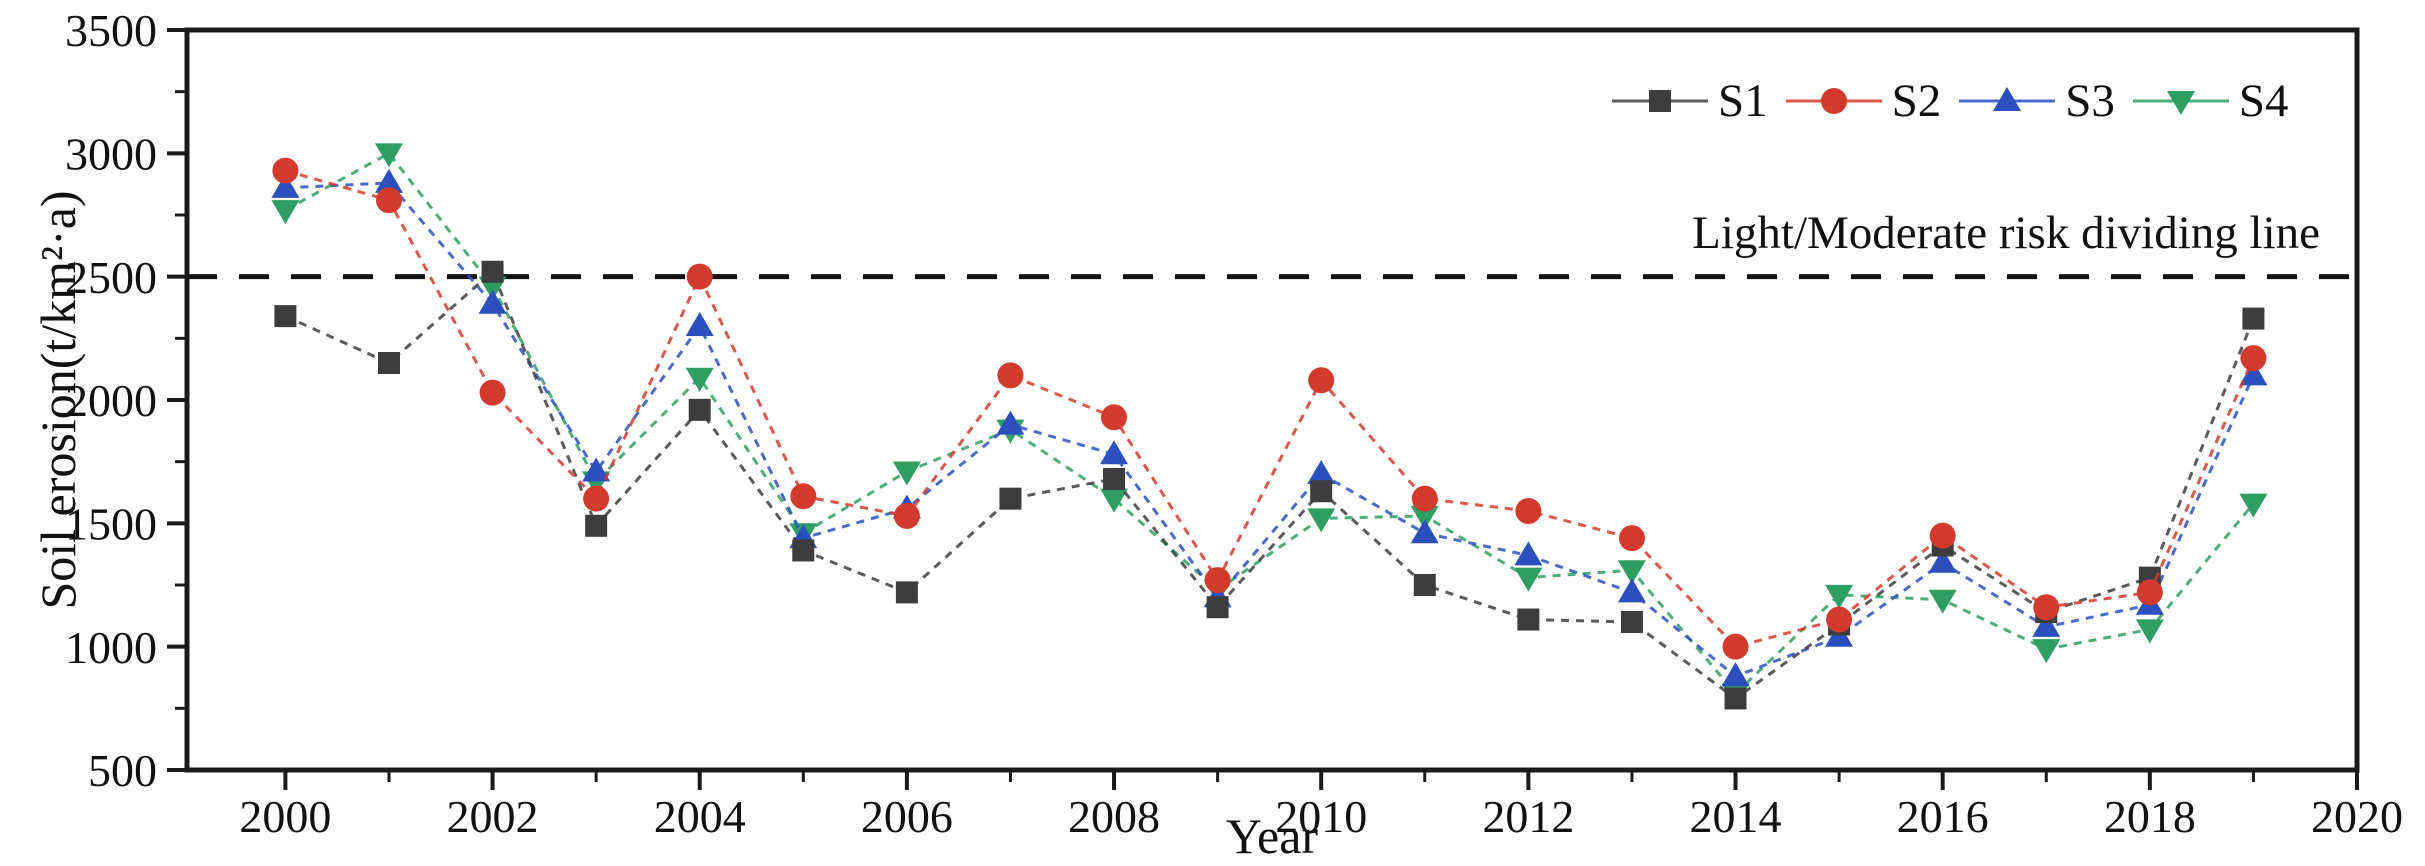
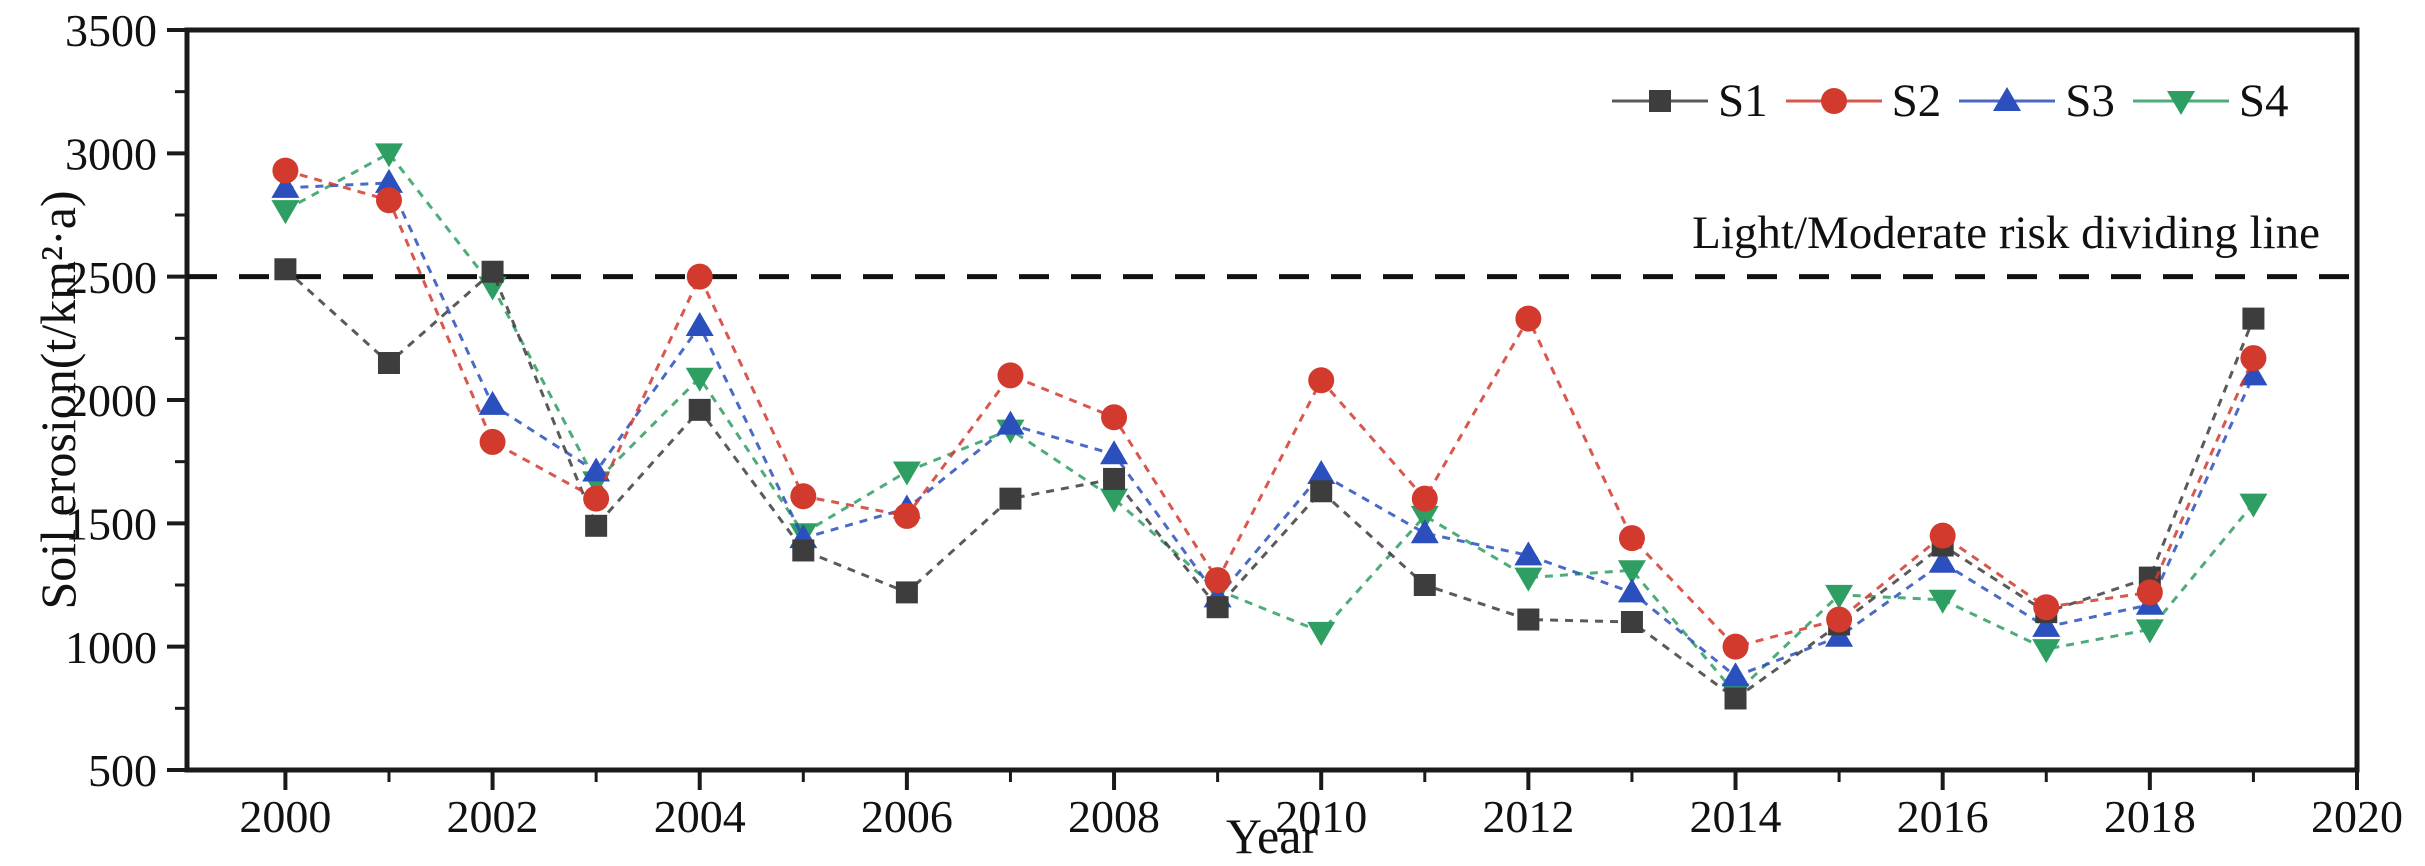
S1/2000: 2340 -> 2530
S2/2002: 2030 -> 1830
S3/2002: 2390 -> 1980
S4/2010: 1520 -> 1060
S2/2012: 1550 -> 2330
